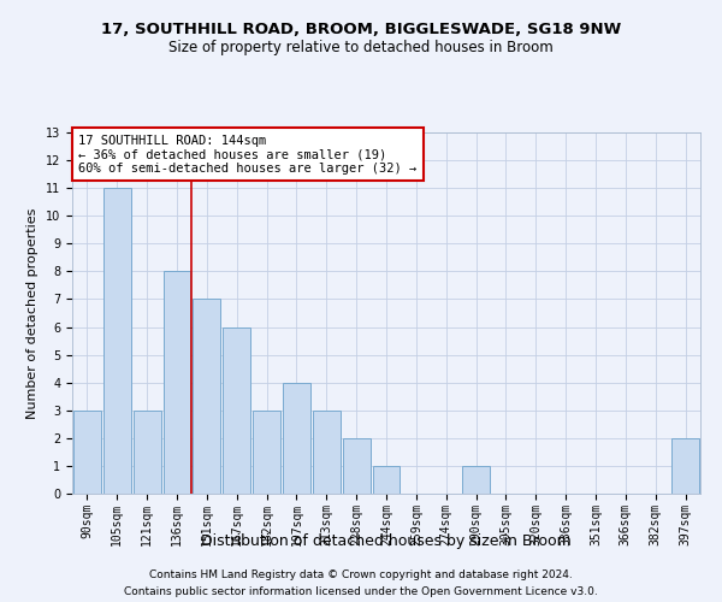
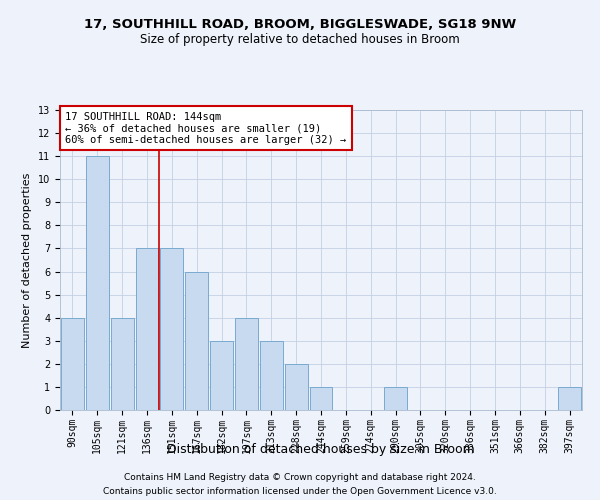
90sqm: 3 -> 4
121sqm: 3 -> 4
136sqm: 8 -> 7
397sqm: 2 -> 1
